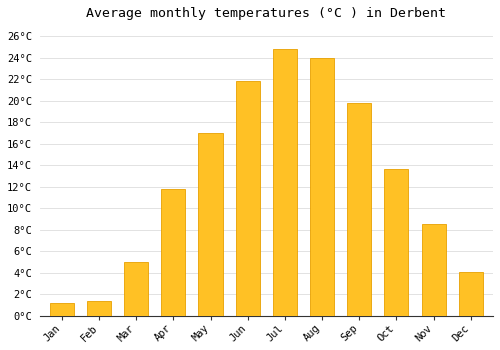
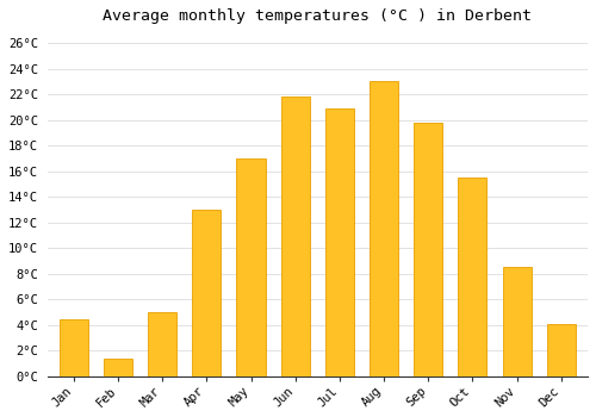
Jan: 1.2°C -> 4.4°C
Apr: 11.8°C -> 13.0°C
Jul: 24.8°C -> 20.9°C
Aug: 24.0°C -> 23.0°C
Oct: 13.6°C -> 15.5°C
